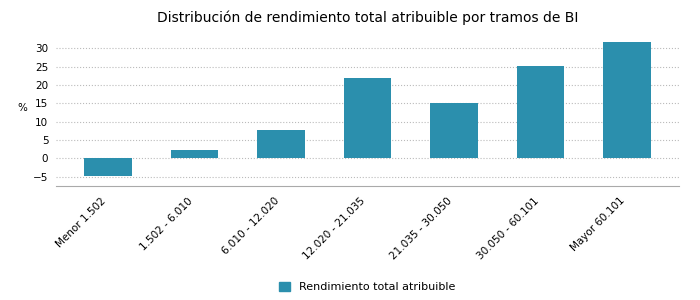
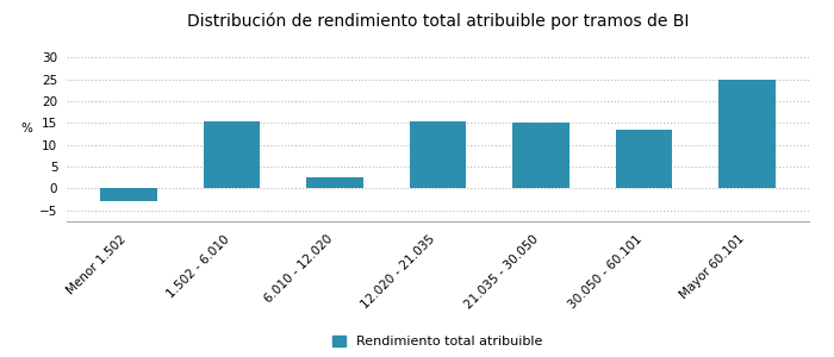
Menor 1.502: -4.8 -> -3.0
1.502 - 6.010: 2.4 -> 15.5
6.010 - 12.020: 7.7 -> 2.5
12.020 - 21.035: 21.8 -> 15.5
30.050 - 60.101: 25.2 -> 13.5
Mayor 60.101: 31.8 -> 25.0
